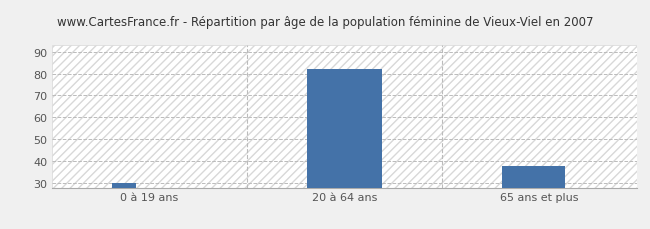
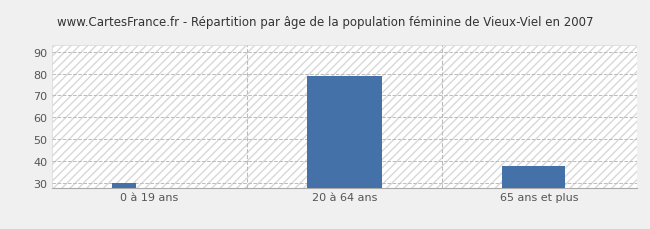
20 à 64 ans: 82 -> 79
